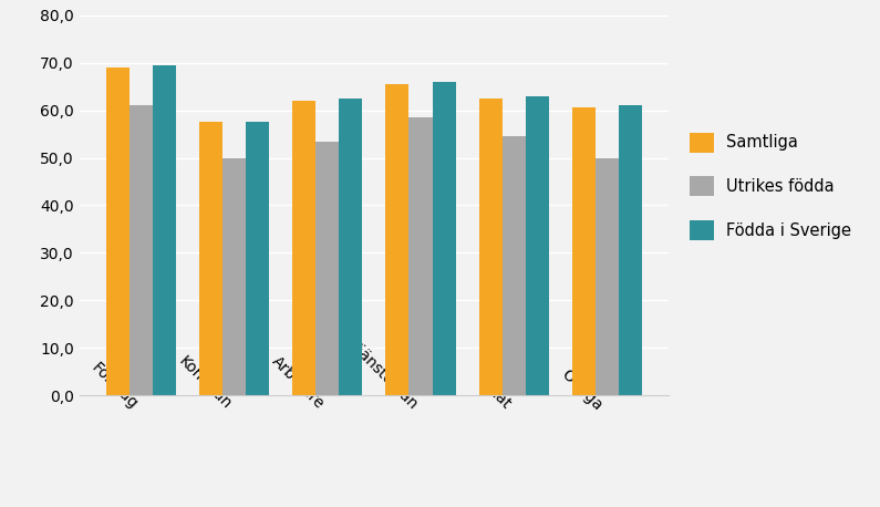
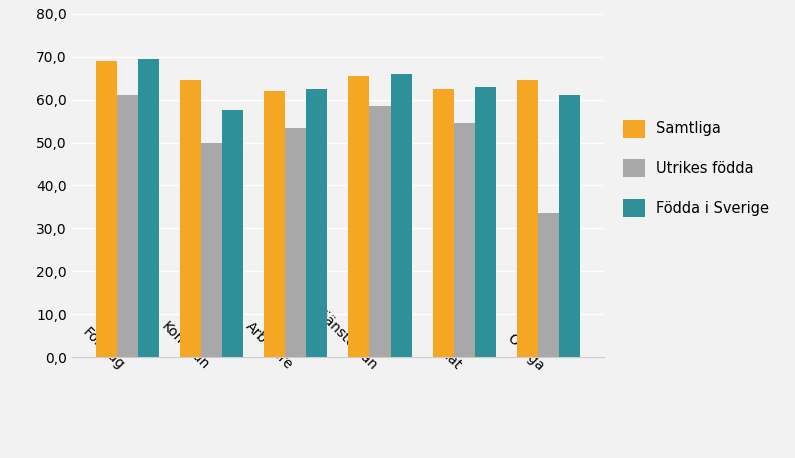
Samtliga/Kommun: 57,5 -> 64,5
Samtliga/Övriga: 60,5 -> 64,5
Utrikes födda/Övriga: 50,0 -> 33,5
